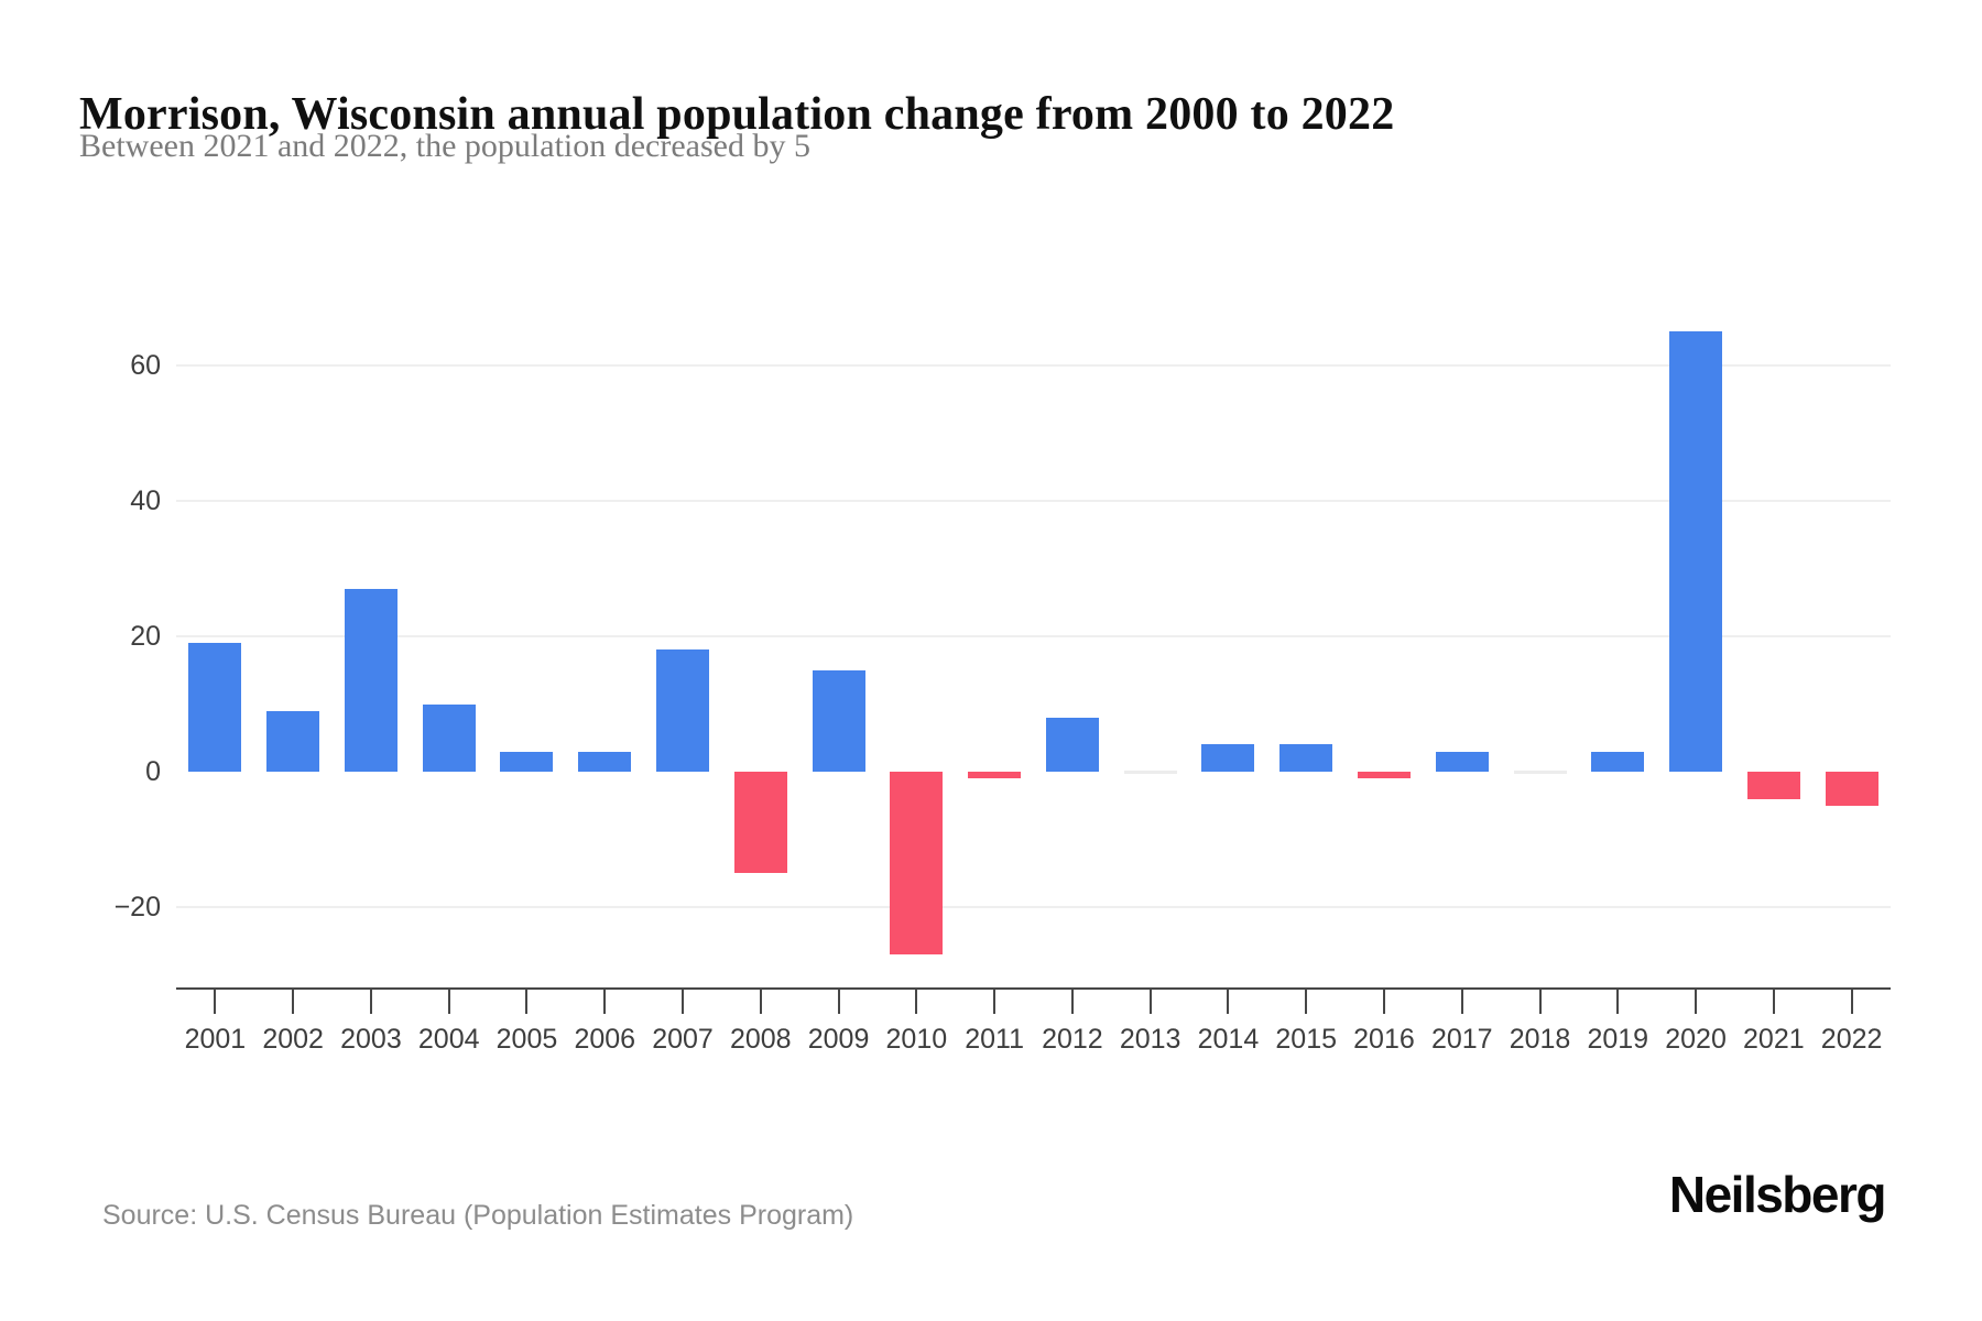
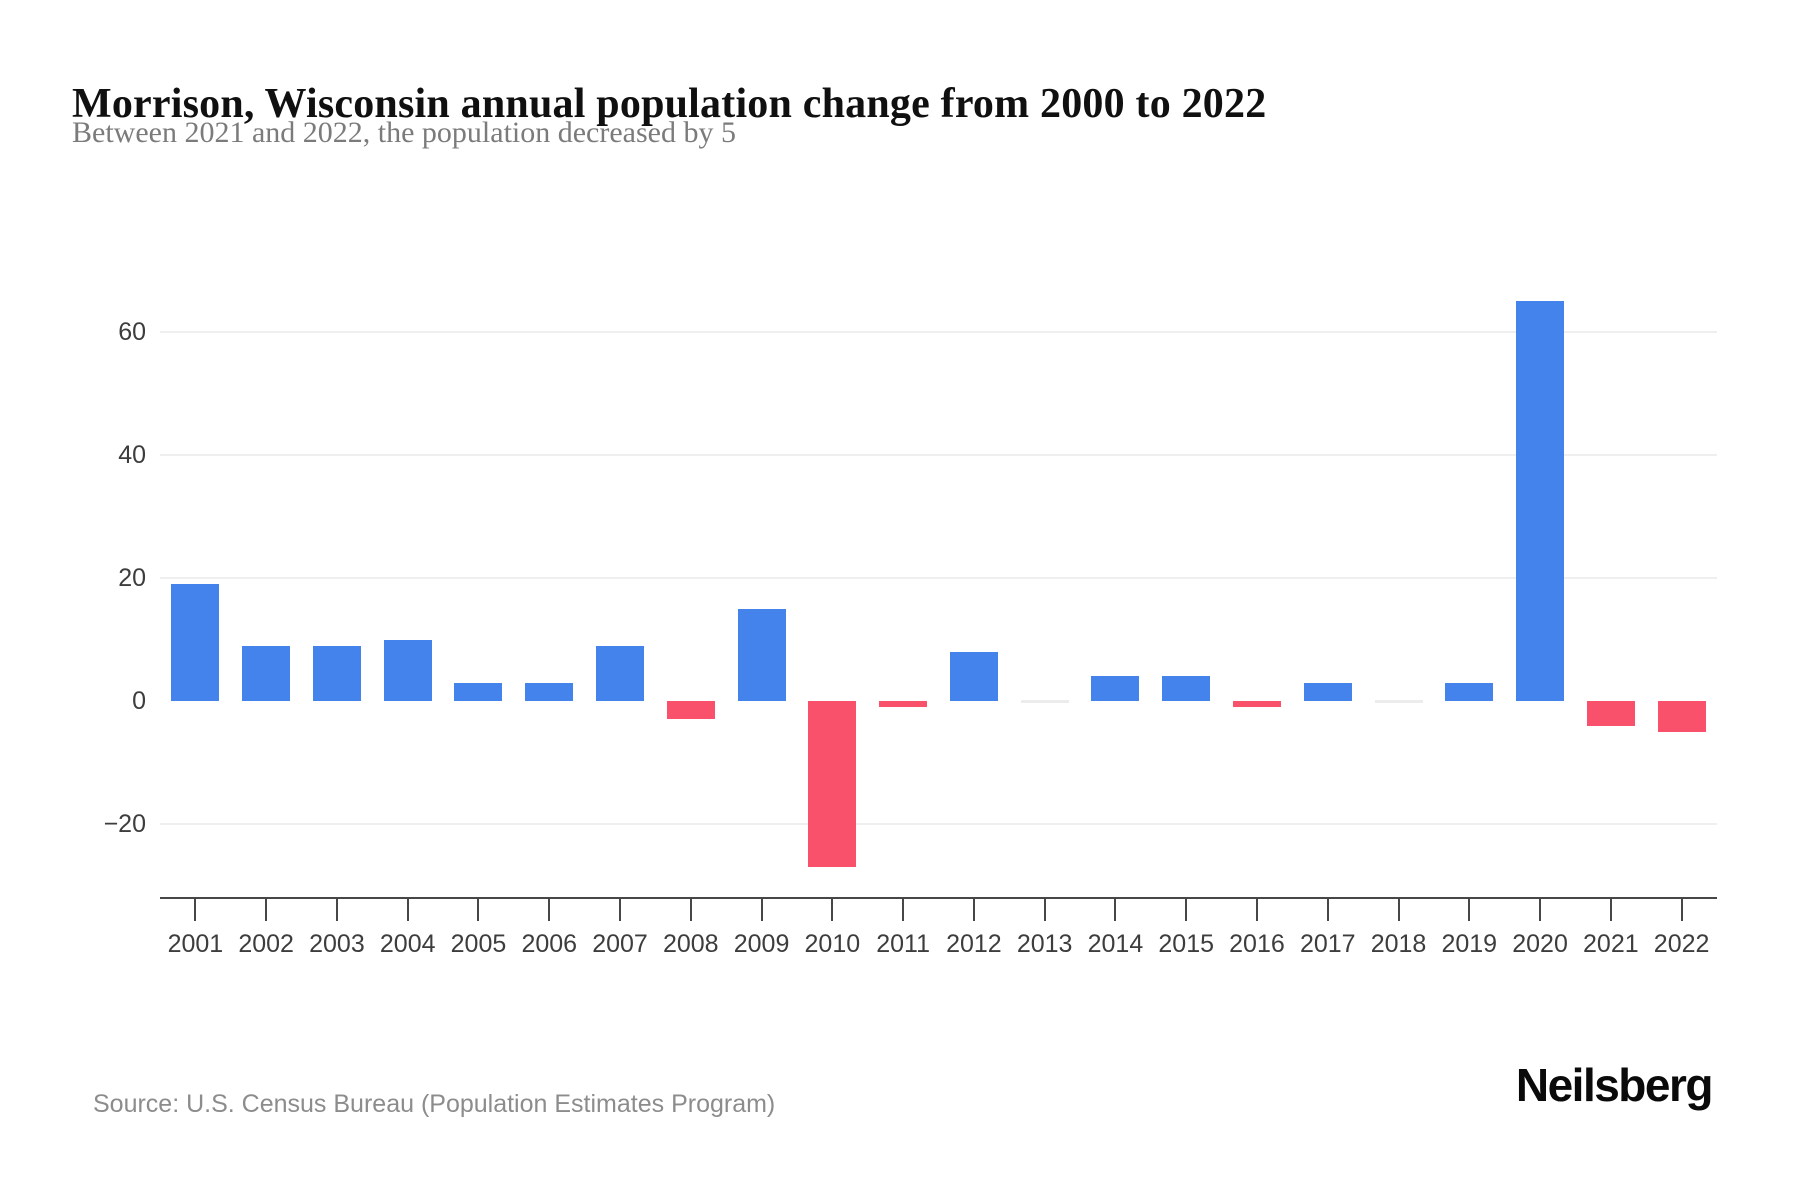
2003: 27 -> 9
2007: 18 -> 9
2008: -15 -> -3
